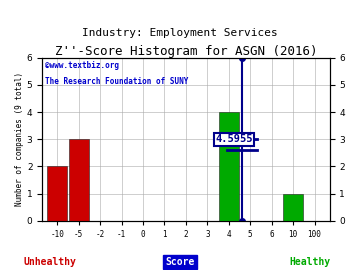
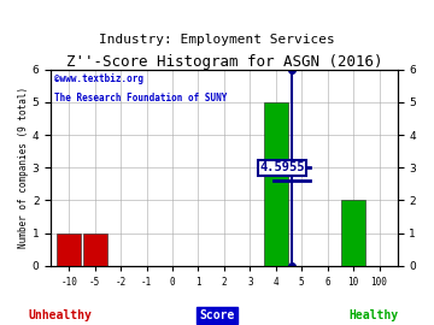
-10: 2 -> 1
-5: 3 -> 1
4: 4 -> 5
10: 1 -> 2
